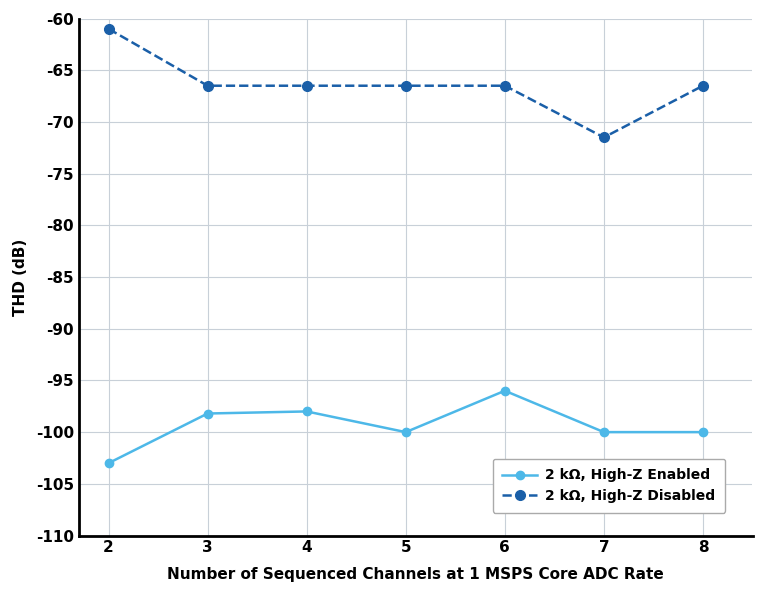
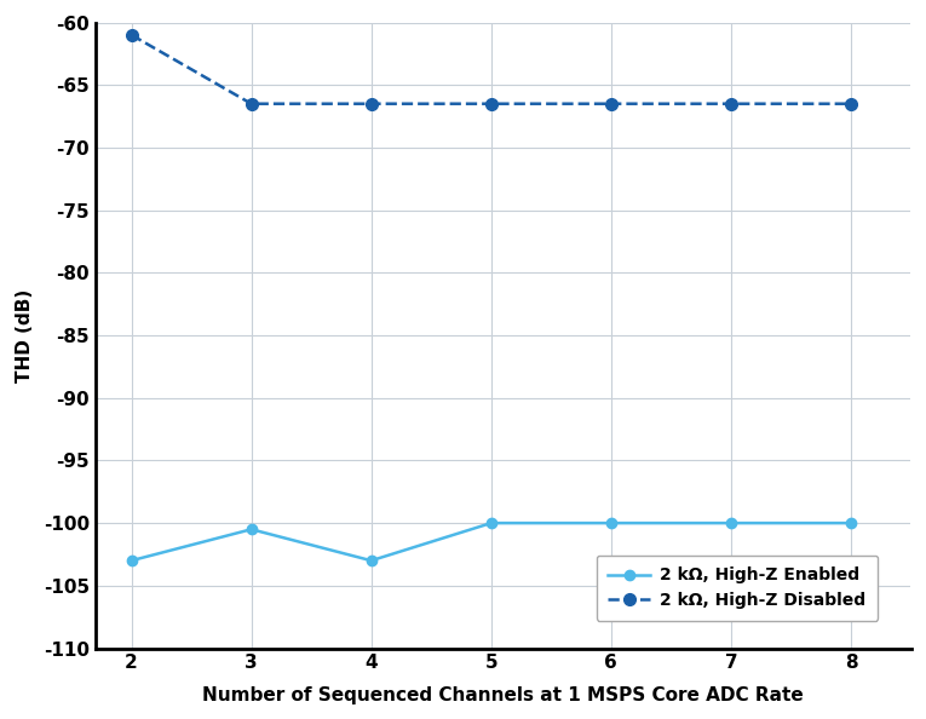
2 kΩ, High-Z Enabled/3: -98.2 -> -100.5
2 kΩ, High-Z Enabled/4: -98.0 -> -103.0
2 kΩ, High-Z Enabled/6: -96.0 -> -100.0
2 kΩ, High-Z Disabled/7: -71.5 -> -66.5
